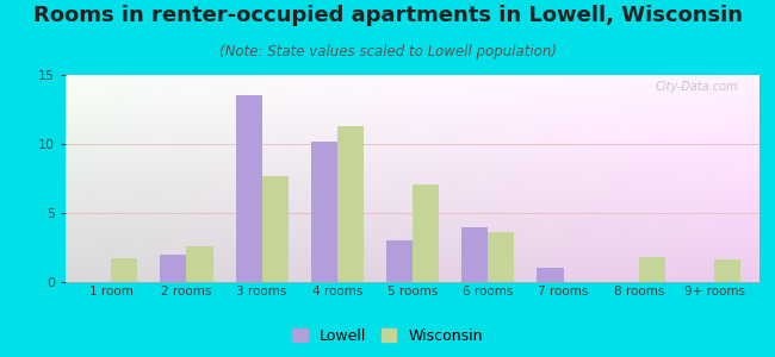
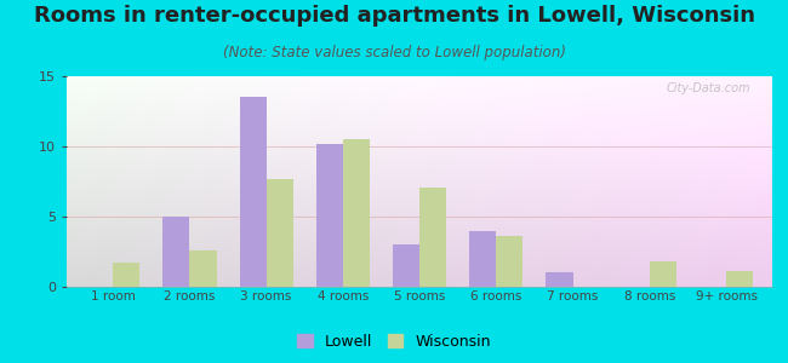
Lowell/2 rooms: 2.0 -> 5.0
Wisconsin/4 rooms: 11.3 -> 10.5
Wisconsin/9+ rooms: 1.6 -> 1.1
